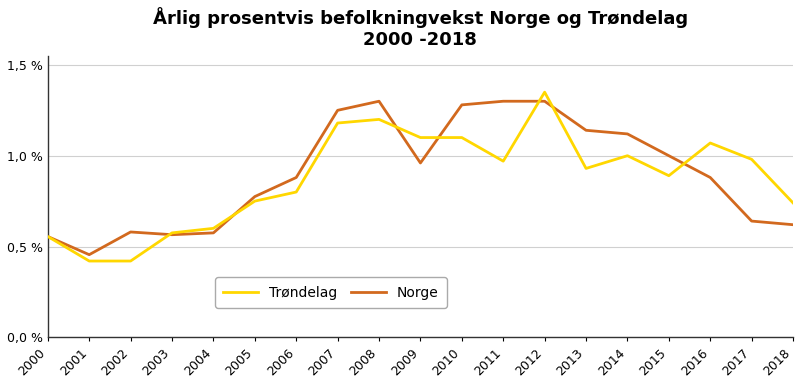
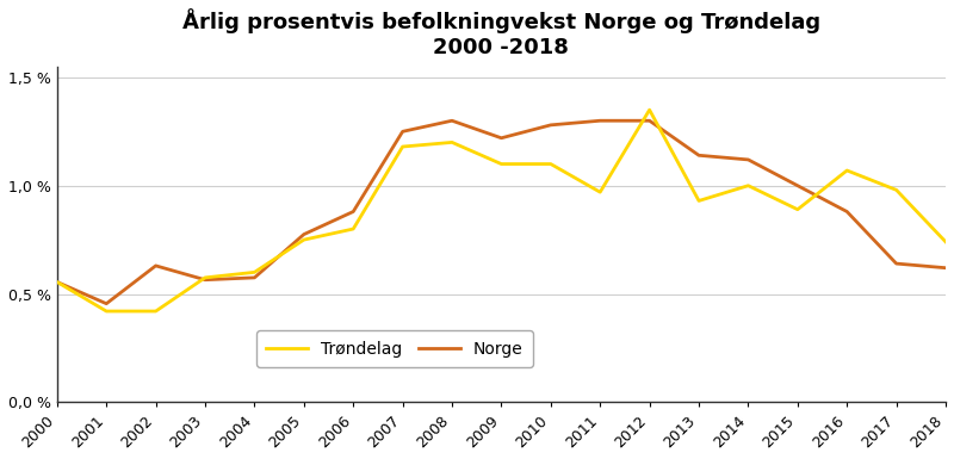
Norge/2002: 0,58 % -> 0,63 %
Norge/2009: 0,96 % -> 1,22 %
